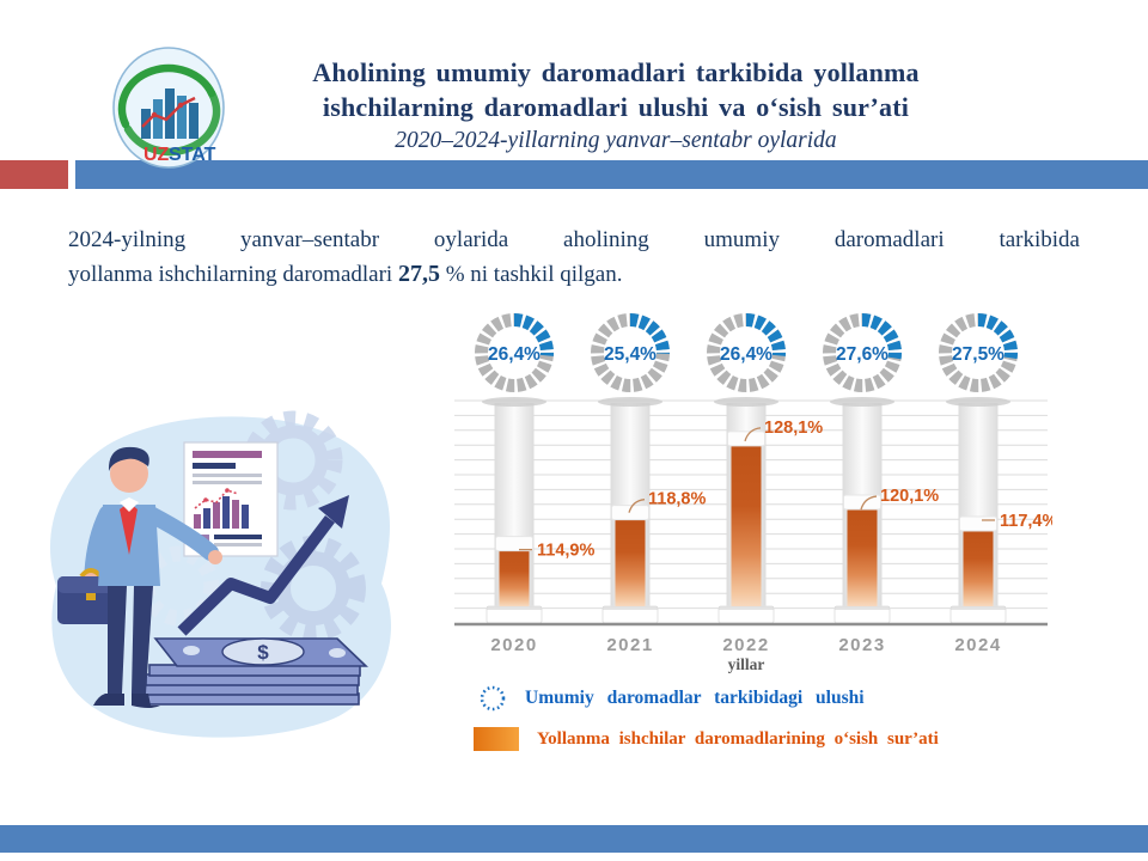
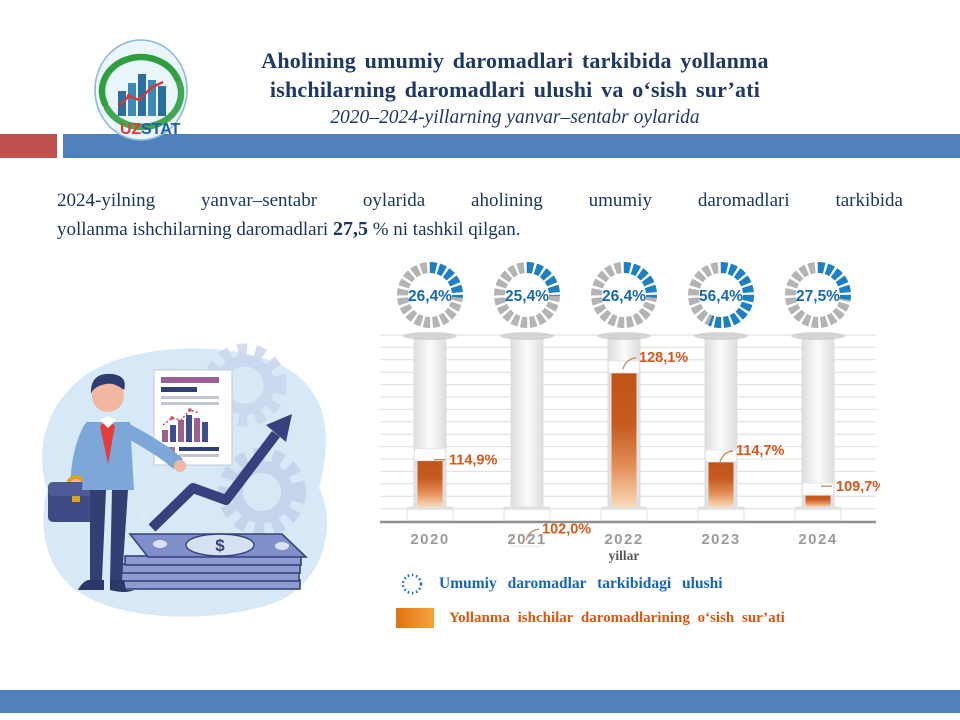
Yollanma ishchilar daromadlarining o‘sish sur’ati/2021: 118,8% -> 102,0%
Umumiy daromadlar tarkibidagi ulushi/2023: 27,6% -> 56,4%
Yollanma ishchilar daromadlarining o‘sish sur’ati/2023: 120,1% -> 114,7%
Yollanma ishchilar daromadlarining o‘sish sur’ati/2024: 117,4% -> 109,7%
